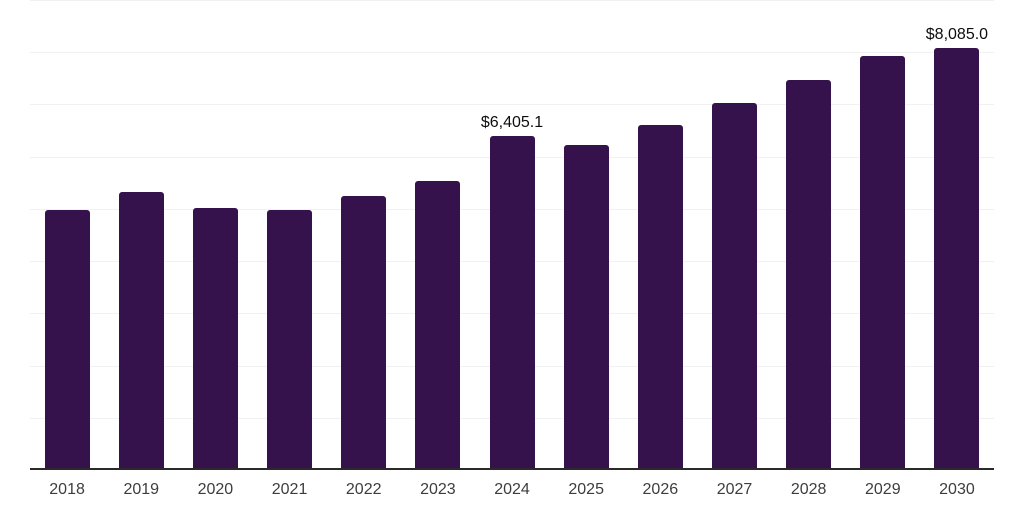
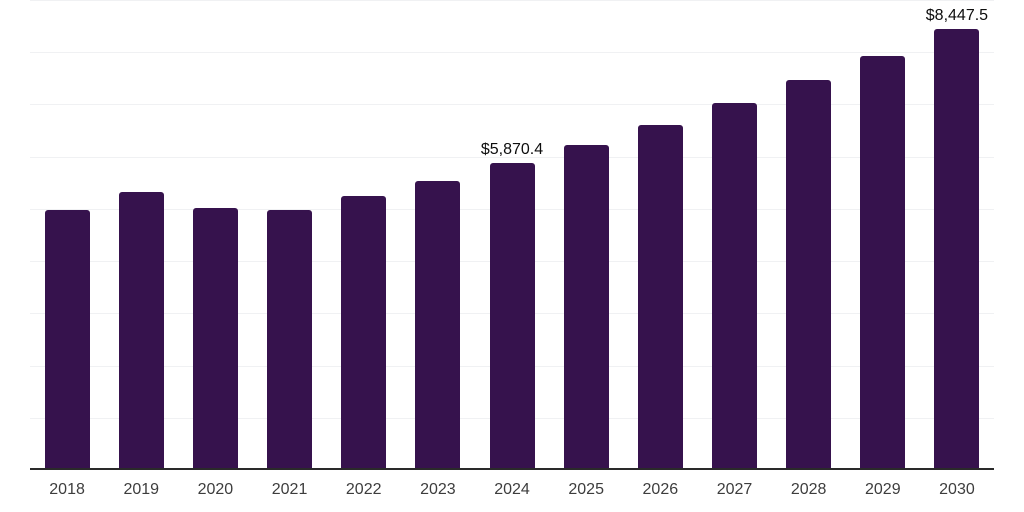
2024: $6,405.1 -> $5,870.4
2030: $8,085.0 -> $8,447.5
